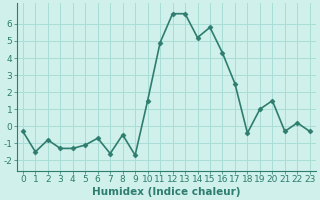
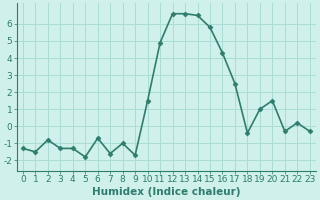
0: -0.3 -> -1.3
5: -1.1 -> -1.8
8: -0.5 -> -1.0
14: 5.2 -> 6.5
